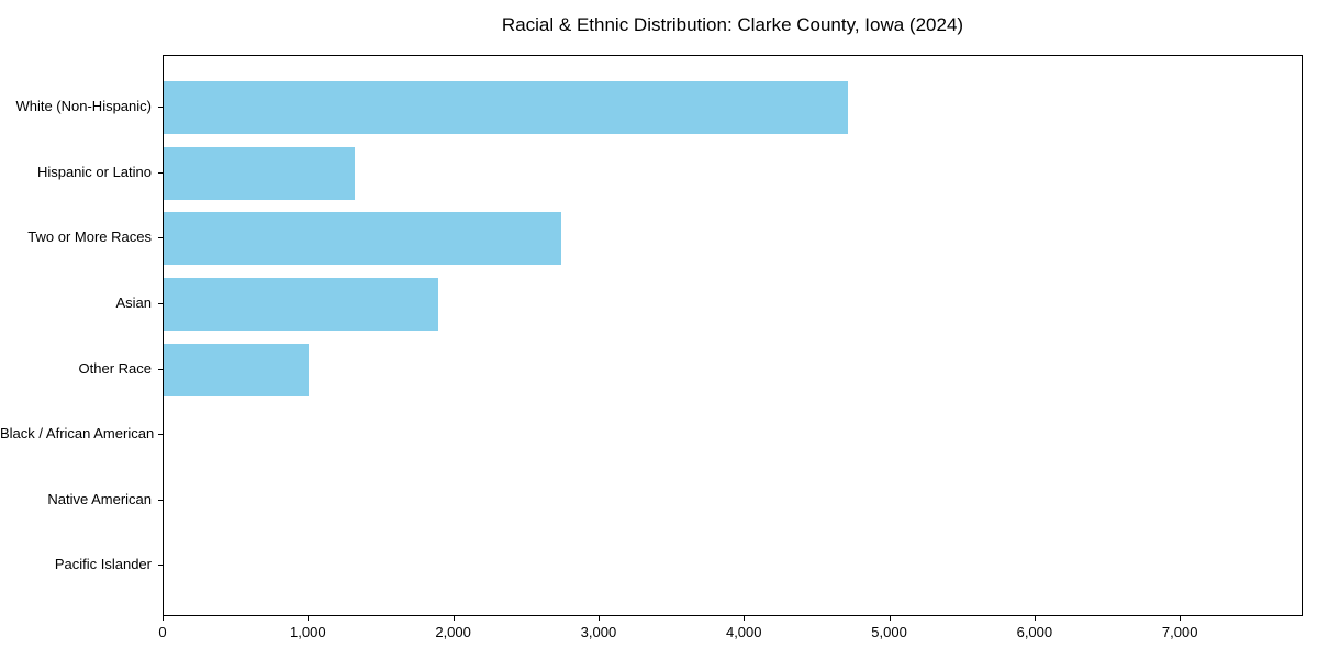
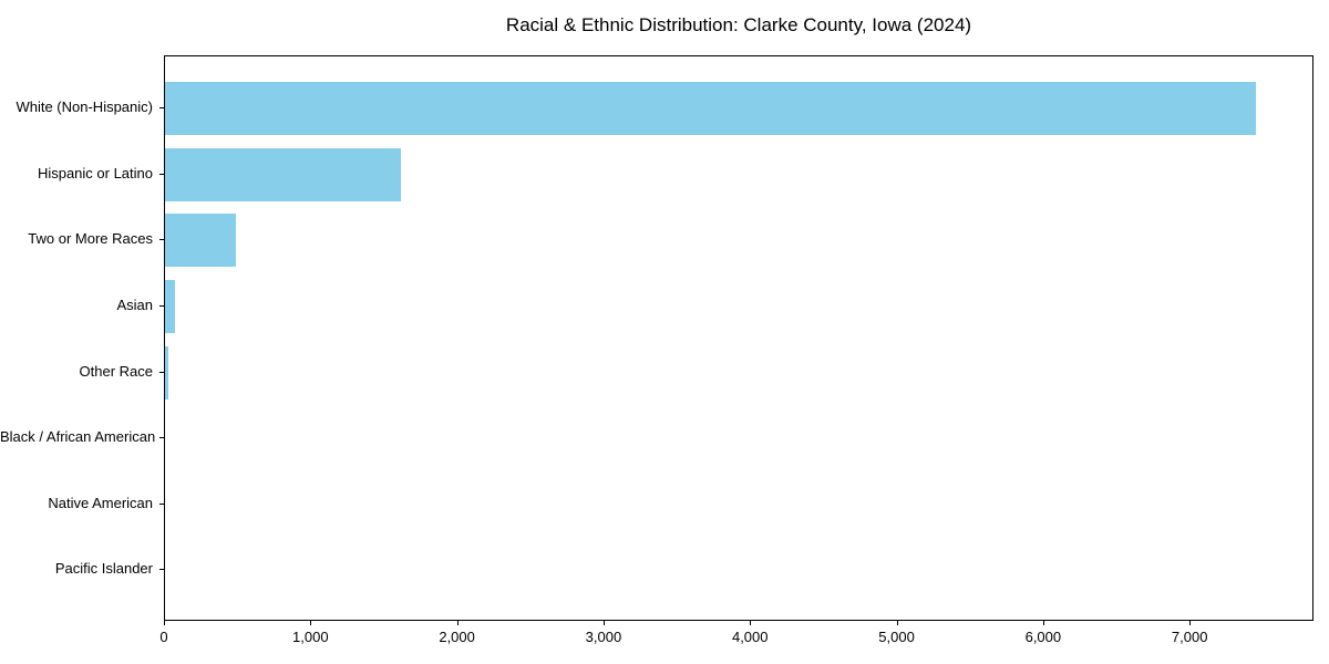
White (Non-Hispanic): 4720 -> 7460
Hispanic or Latino: 1320 -> 1620
Two or More Races: 2740 -> 480
Asian: 1890 -> 60
Other Race: 1000 -> 20
